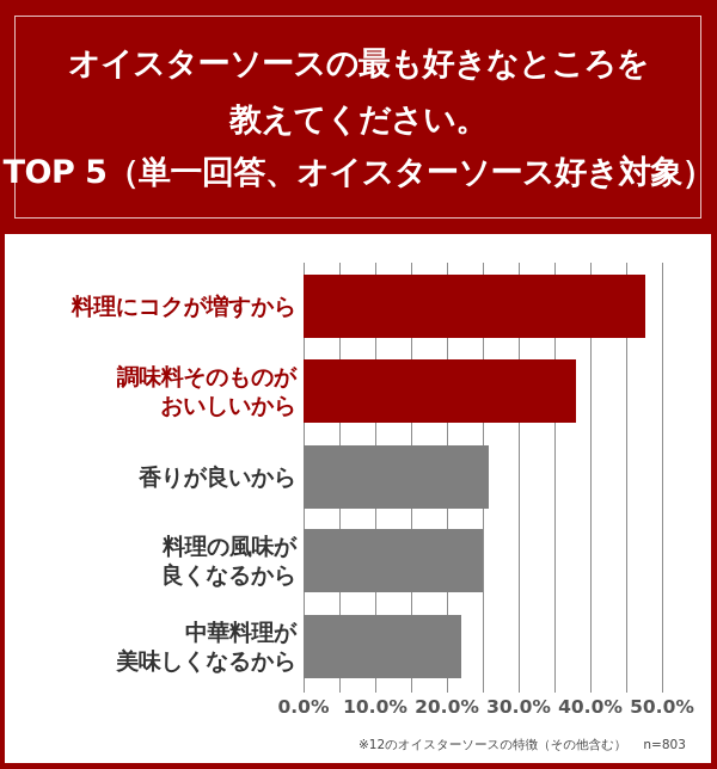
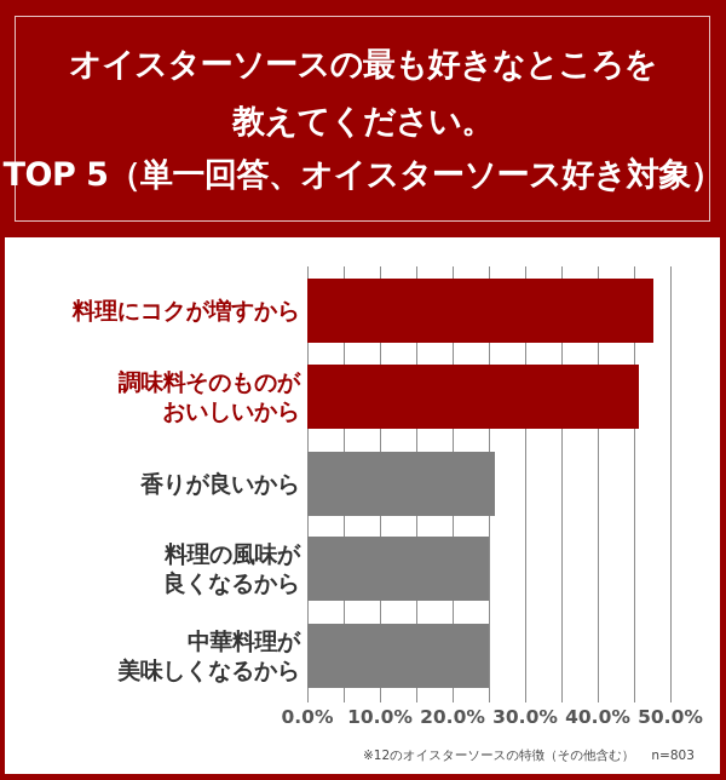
調味料そのものが おいしいから: 38% -> 46%
中華料理が 美味しくなるから: 22% -> 25%
